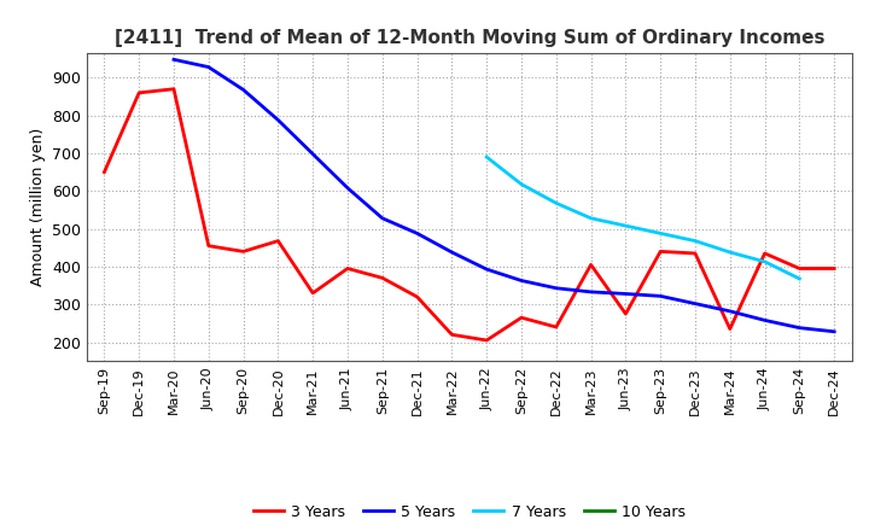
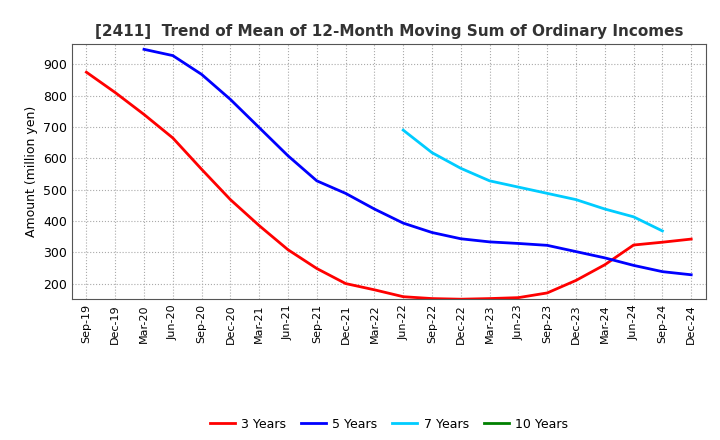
3 Years/Sep-19: 650 -> 875
3 Years/Dec-19: 860 -> 810
3 Years/Mar-20: 870 -> 740
3 Years/Jun-20: 455 -> 665
3 Years/Sep-20: 440 -> 565
3 Years/Mar-21: 330 -> 385
3 Years/Jun-21: 395 -> 308
3 Years/Sep-21: 370 -> 248
3 Years/Dec-21: 320 -> 200
3 Years/Mar-22: 220 -> 180
3 Years/Jun-22: 205 -> 158
3 Years/Sep-22: 265 -> 152
3 Years/Dec-22: 240 -> 150
3 Years/Mar-23: 405 -> 152
3 Years/Jun-23: 275 -> 155
3 Years/Sep-23: 440 -> 170
3 Years/Dec-23: 435 -> 210
3 Years/Mar-24: 235 -> 260
3 Years/Jun-24: 435 -> 323
3 Years/Sep-24: 395 -> 332
3 Years/Dec-24: 395 -> 342
